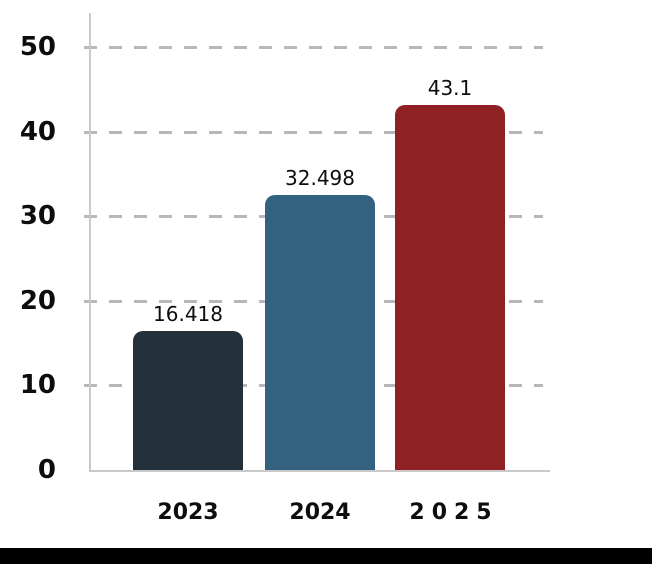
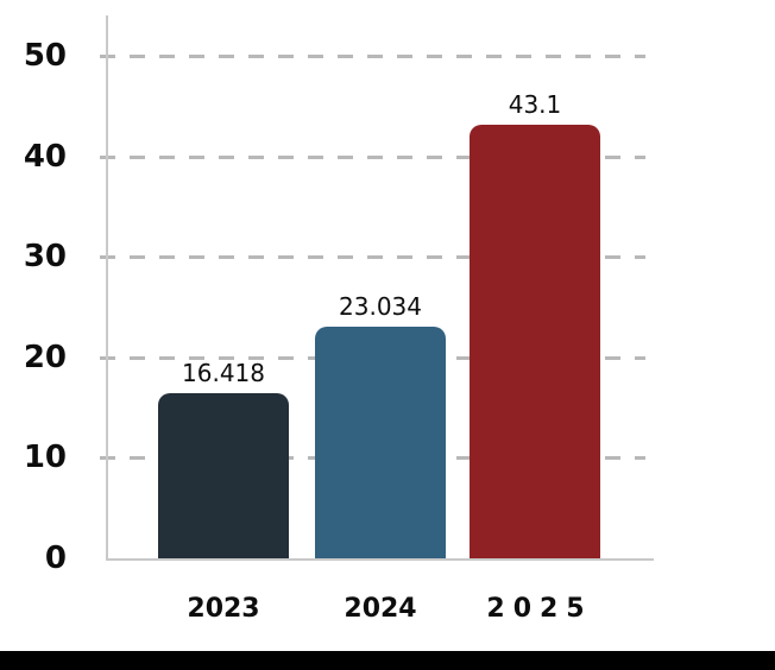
2024: 32.498 -> 23.034
